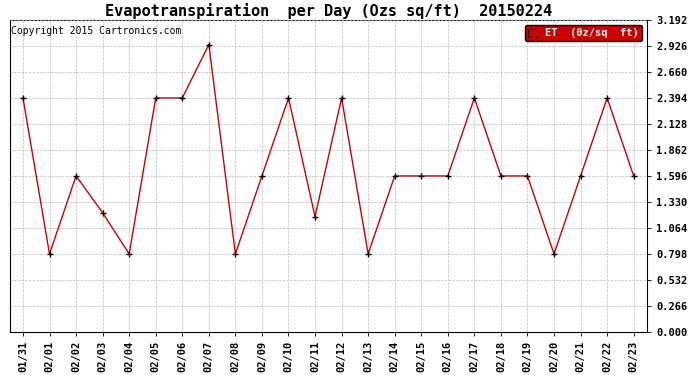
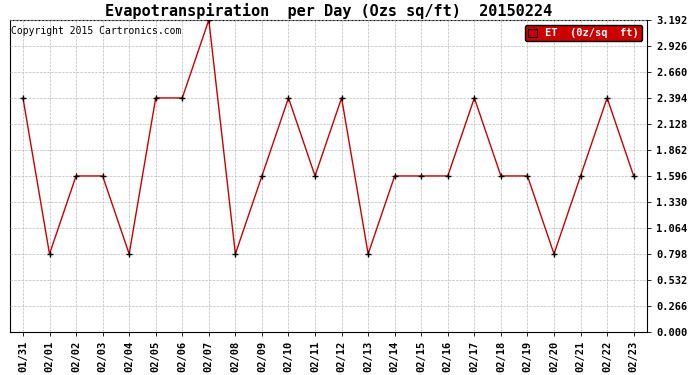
02/03: 1.22 -> 1.60
02/07: 2.94 -> 3.19
02/11: 1.18 -> 1.60
